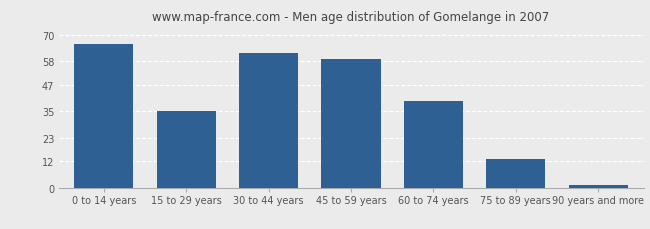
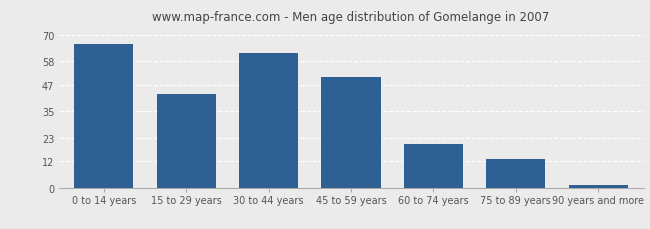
15 to 29 years: 35 -> 43
45 to 59 years: 59 -> 51
60 to 74 years: 40 -> 20
